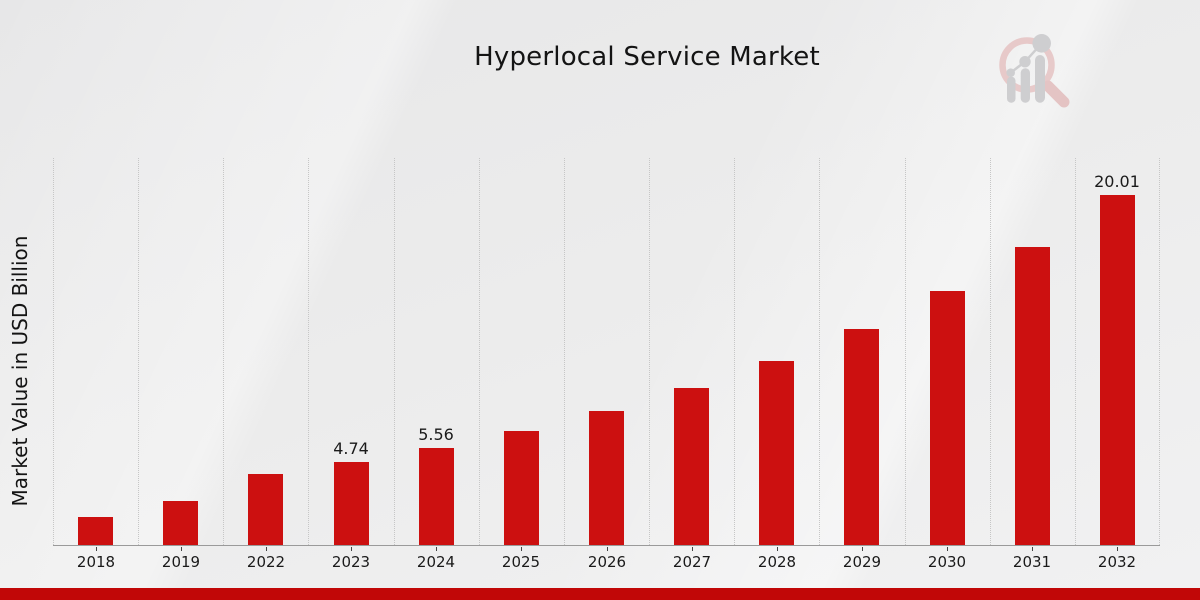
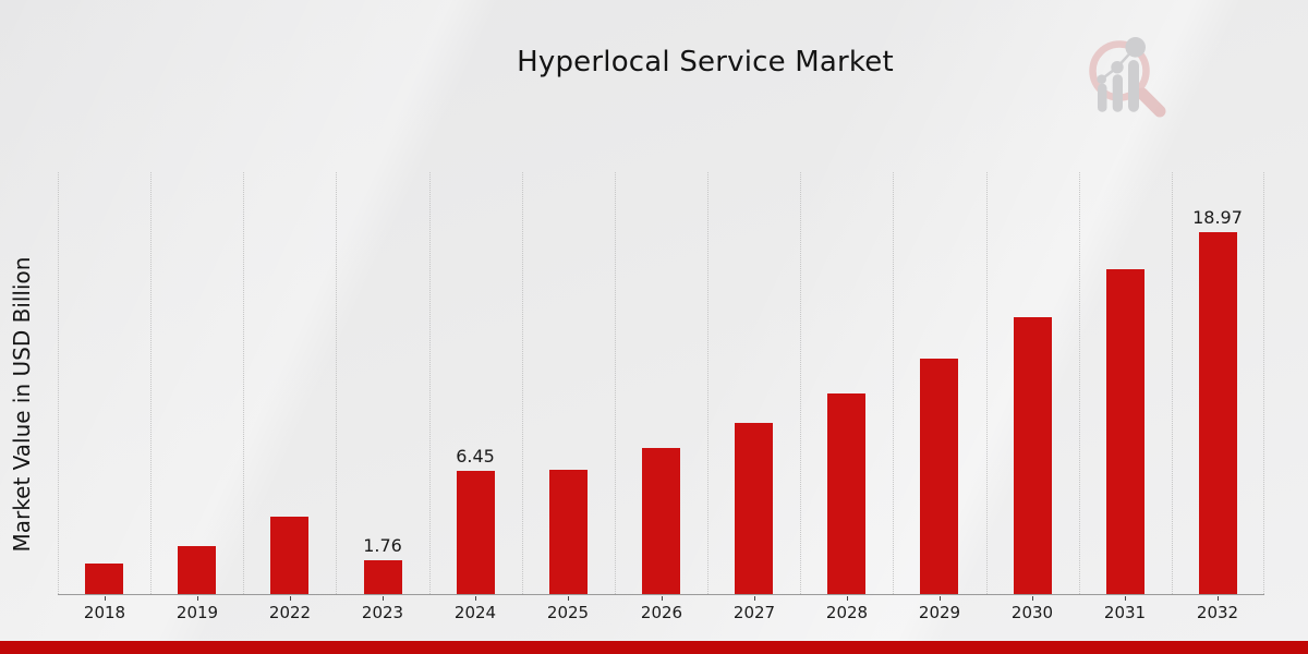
2023: 4.74 -> 1.76
2024: 5.56 -> 6.45
2032: 20.01 -> 18.97
